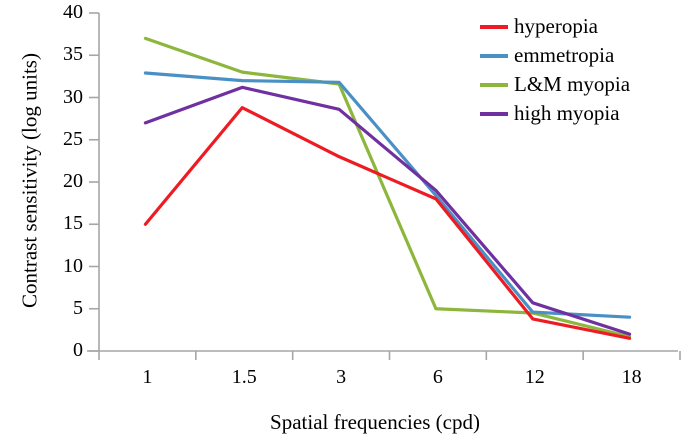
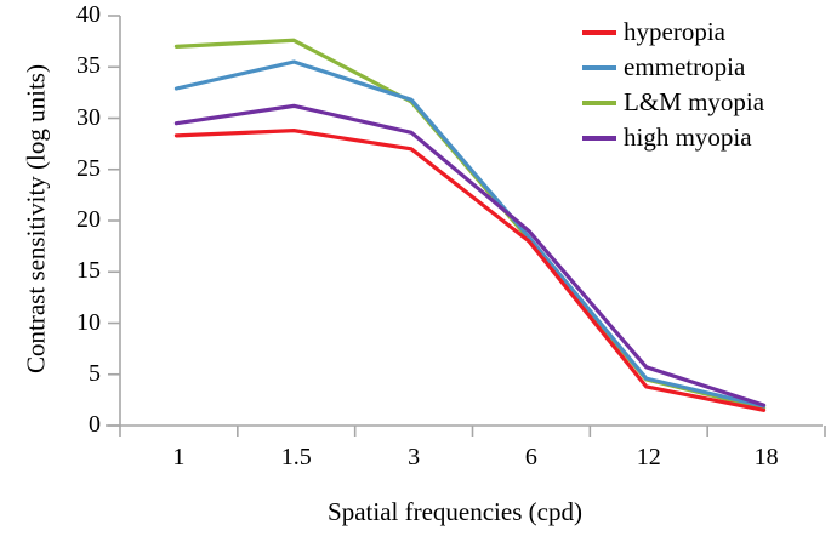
hyperopia/1: 15 -> 28
high myopia/1: 27 -> 30
emmetropia/1.5: 32 -> 36
L&M myopia/1.5: 33 -> 38
hyperopia/3: 23 -> 27
L&M myopia/6: 5 -> 18
emmetropia/18: 4 -> 2
